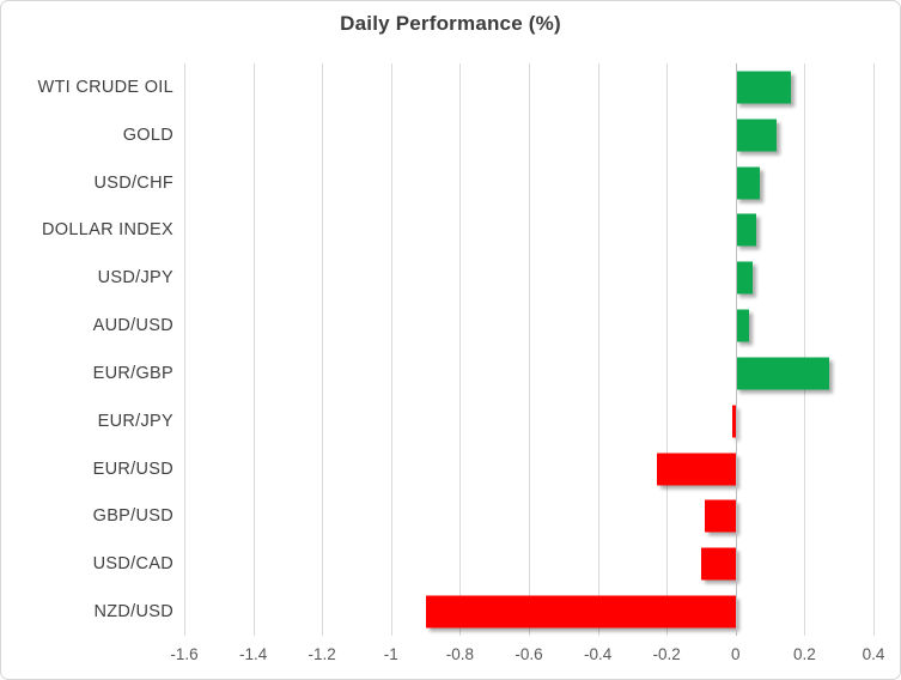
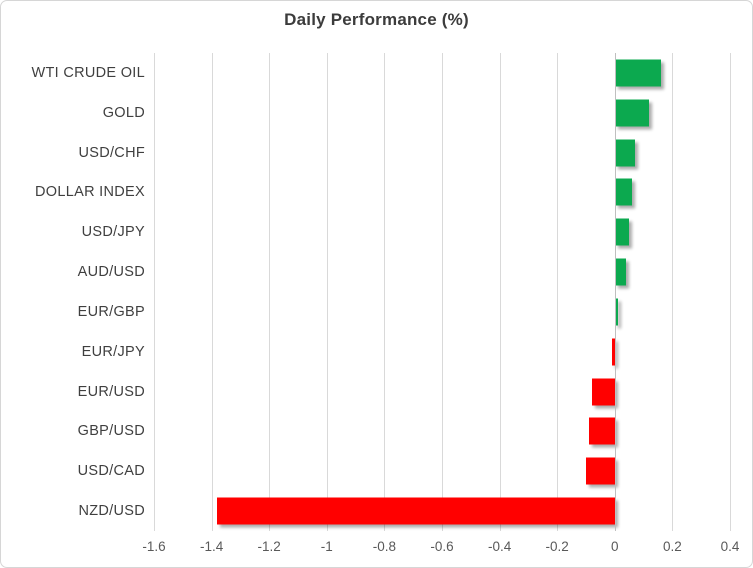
EUR/GBP: 0.27 -> 0.01
EUR/USD: -0.23 -> -0.08
NZD/USD: -0.90 -> -1.38
